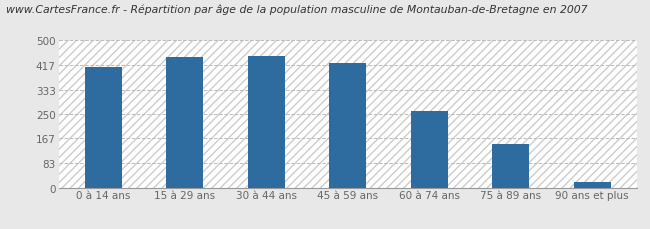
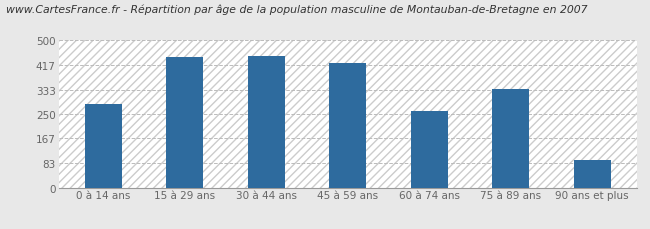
0 à 14 ans: 410 -> 285
75 à 89 ans: 148 -> 335
90 ans et plus: 18 -> 95
